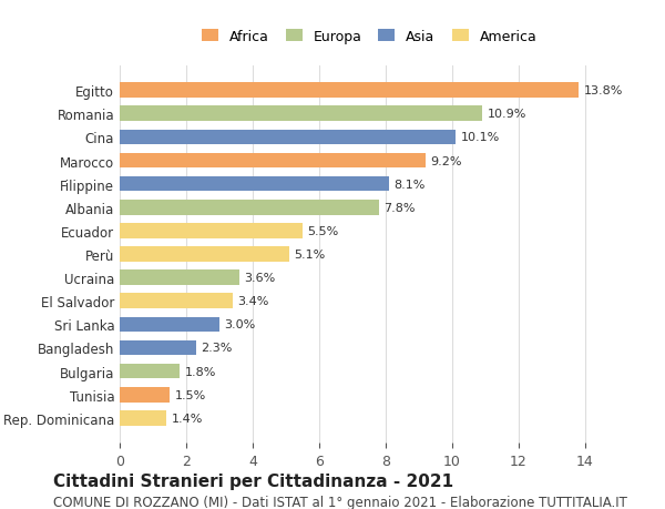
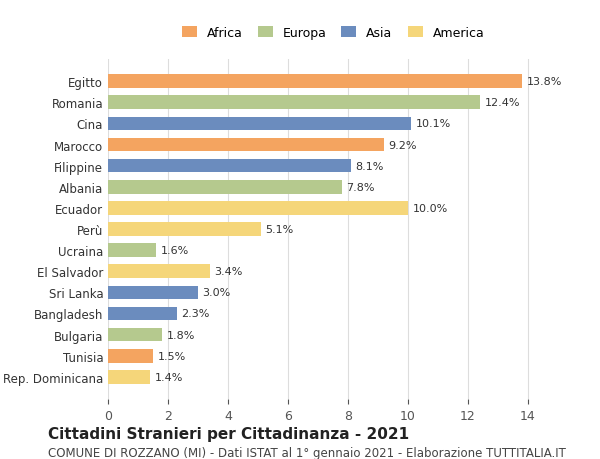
Romania: 10.9% -> 12.4%
Ecuador: 5.5% -> 10.0%
Ucraina: 3.6% -> 1.6%
